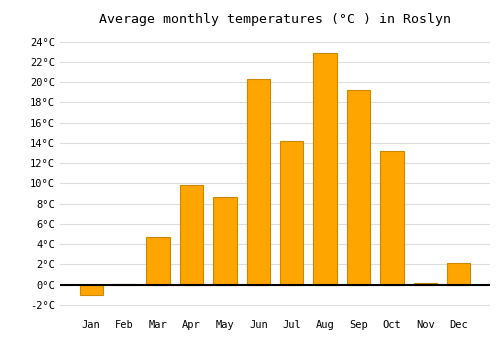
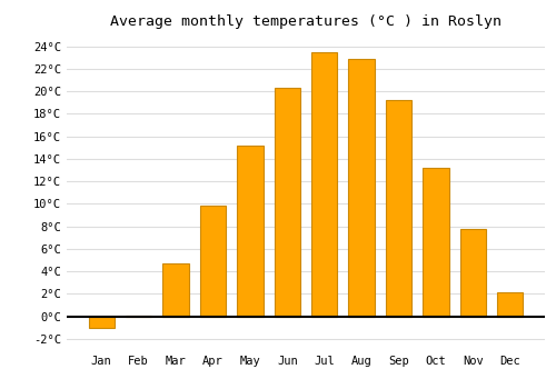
May: 8.7°C -> 15.2°C
Jul: 14.2°C -> 23.5°C
Nov: 0.2°C -> 7.8°C
